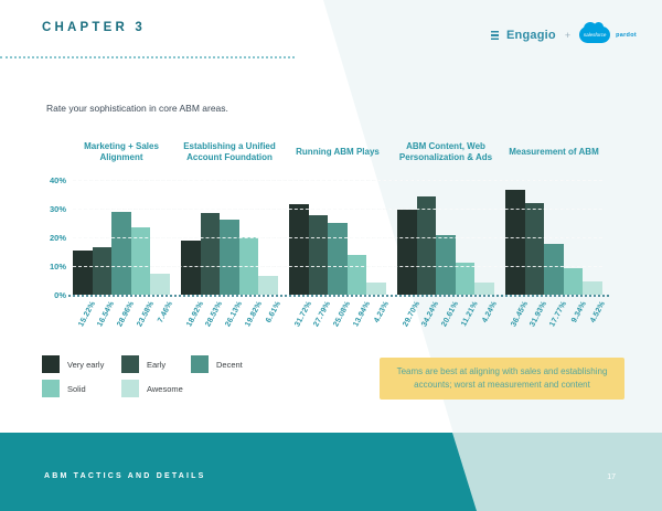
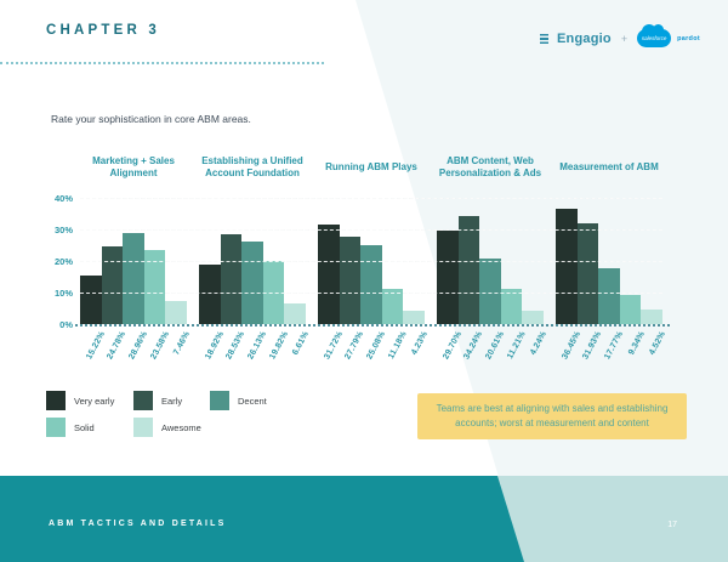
Early/Marketing + Sales Alignment: 16.54% -> 24.78%
Solid/Running ABM Plays: 13.94% -> 11.18%
